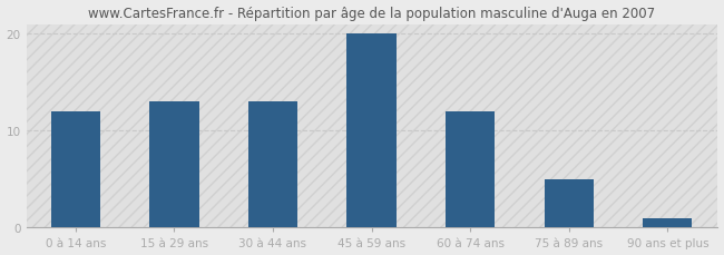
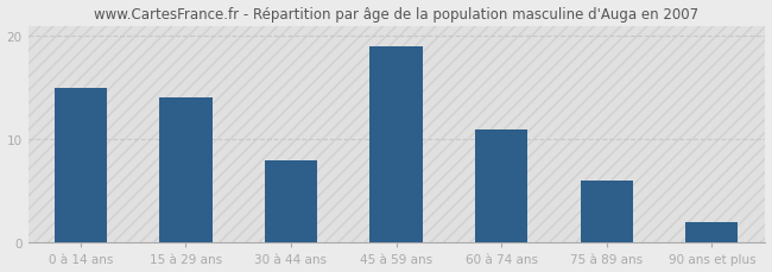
0 à 14 ans: 12 -> 15
15 à 29 ans: 13 -> 14
30 à 44 ans: 13 -> 8
45 à 59 ans: 20 -> 19
60 à 74 ans: 12 -> 11
75 à 89 ans: 5 -> 6
90 ans et plus: 1 -> 2
